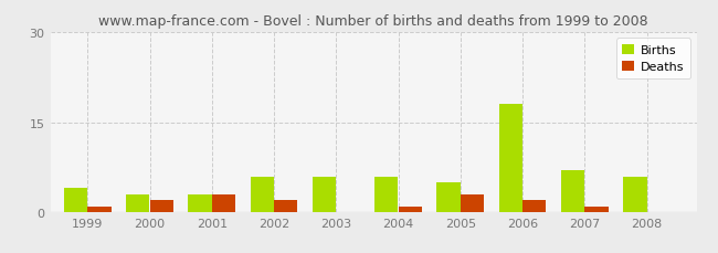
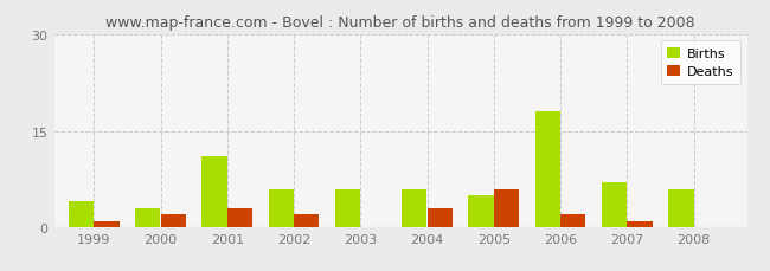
Births/2001: 3 -> 11
Deaths/2004: 1 -> 3
Deaths/2005: 3 -> 6
